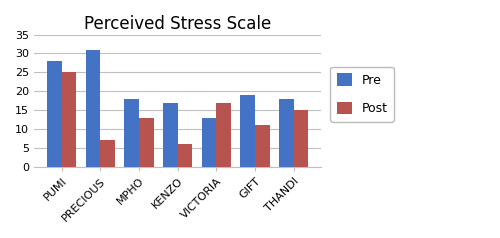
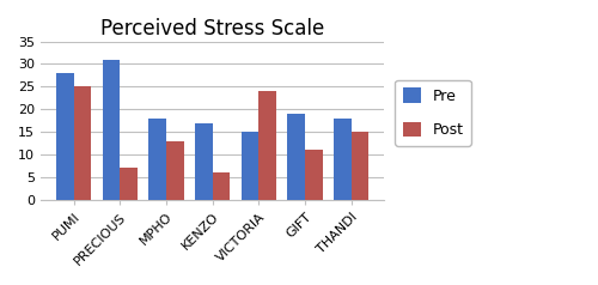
Pre/VICTORIA: 13 -> 15
Post/VICTORIA: 17 -> 24
